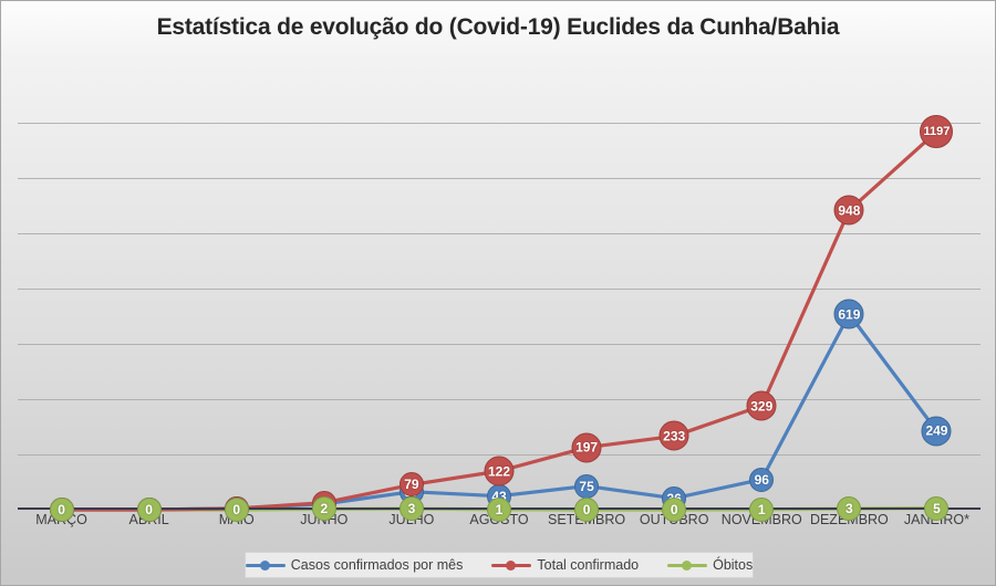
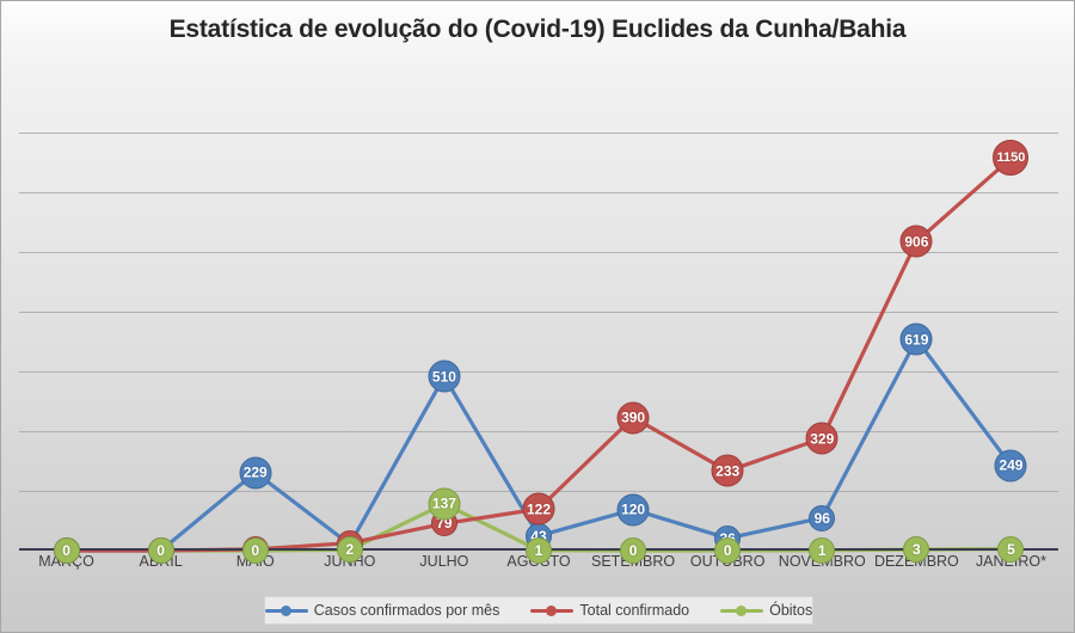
Casos confirmados por mês/MAIO: 4 -> 229
Casos confirmados por mês/JULHO: 57 -> 510
Óbitos/JULHO: 3 -> 137
Casos confirmados por mês/SETEMBRO: 75 -> 120
Total confirmado/SETEMBRO: 197 -> 390
Total confirmado/DEZEMBRO: 948 -> 906
Total confirmado/JANEIRO*: 1197 -> 1150
